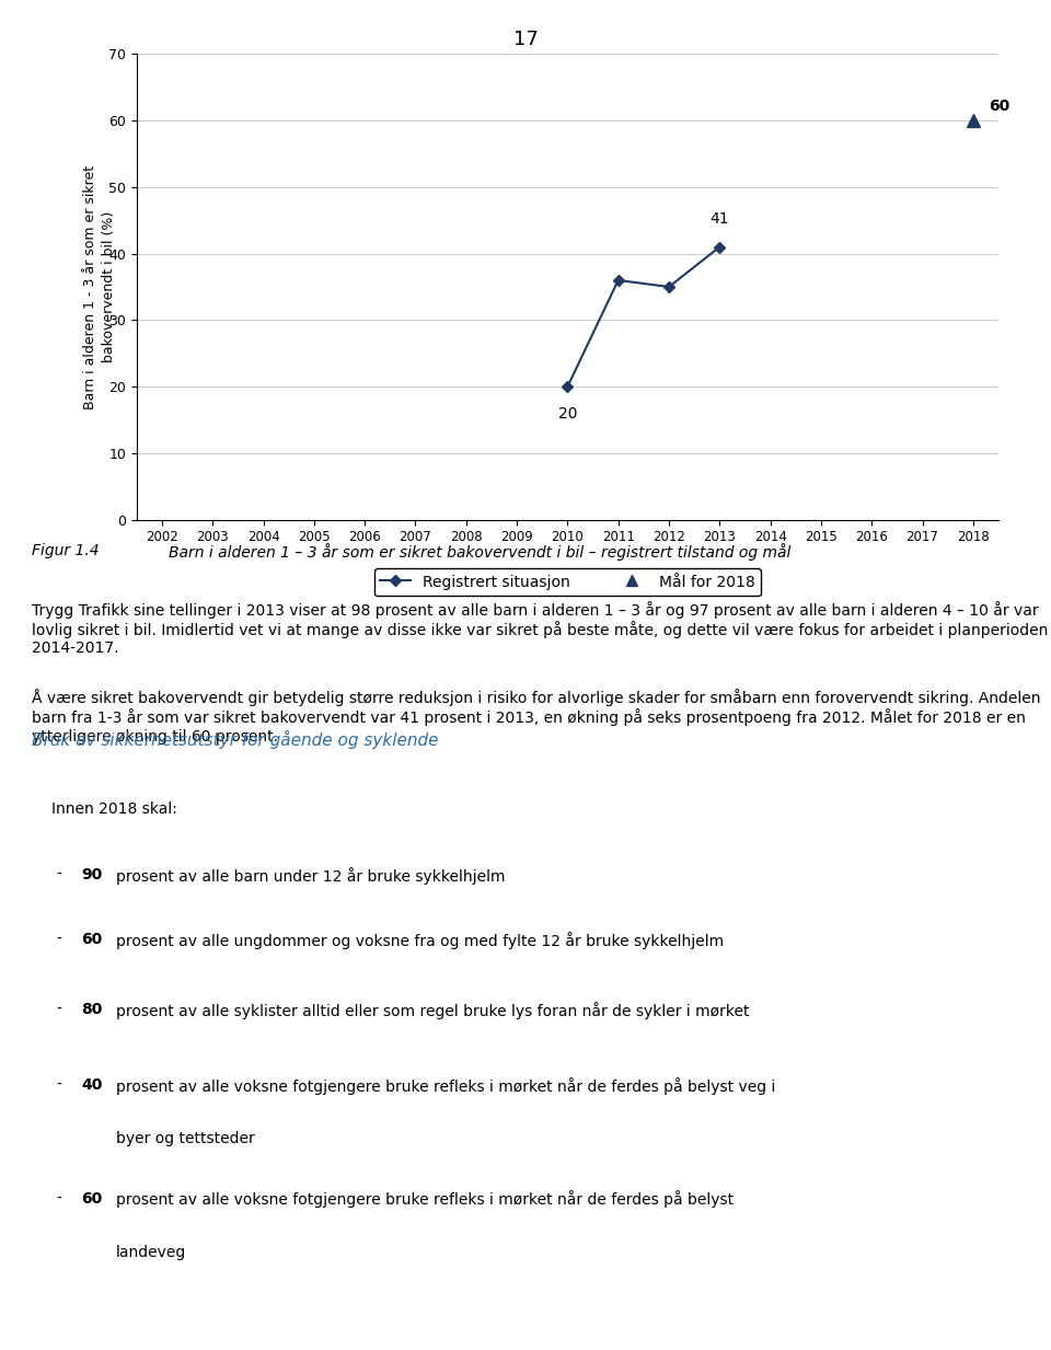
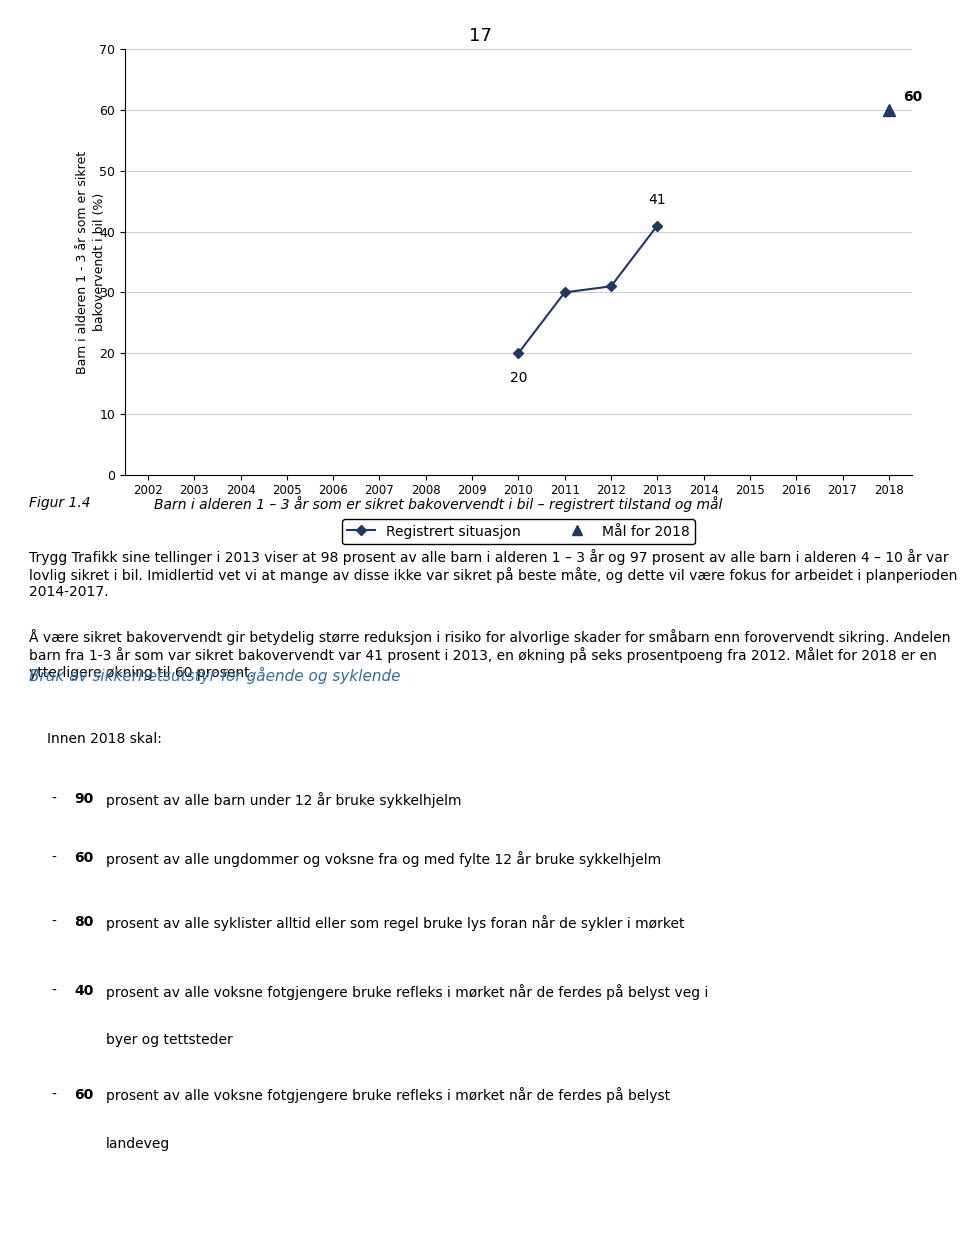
2011: 36 -> 30
2012: 35 -> 31
